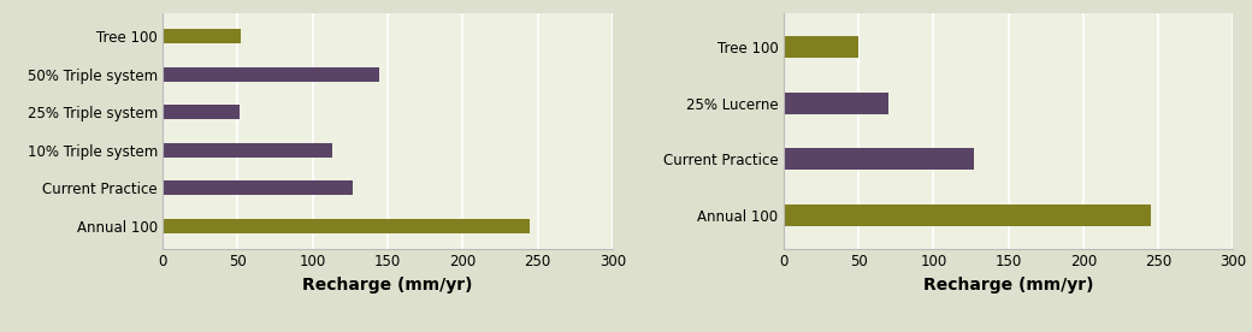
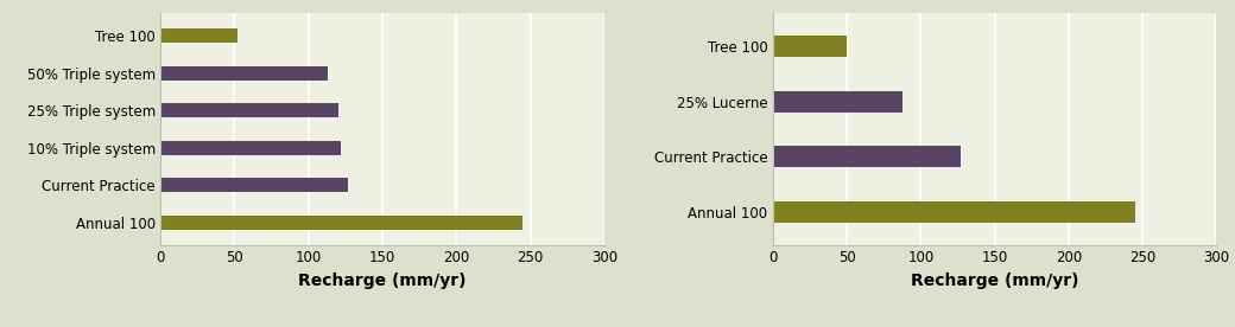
50% Triple system: 144 -> 113
25% Triple system: 51 -> 120
10% Triple system: 113 -> 122
25% Lucerne: 70 -> 88
